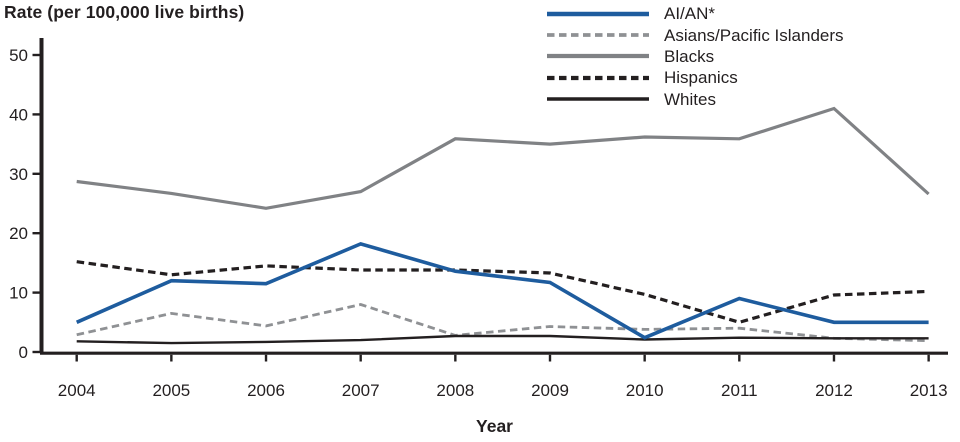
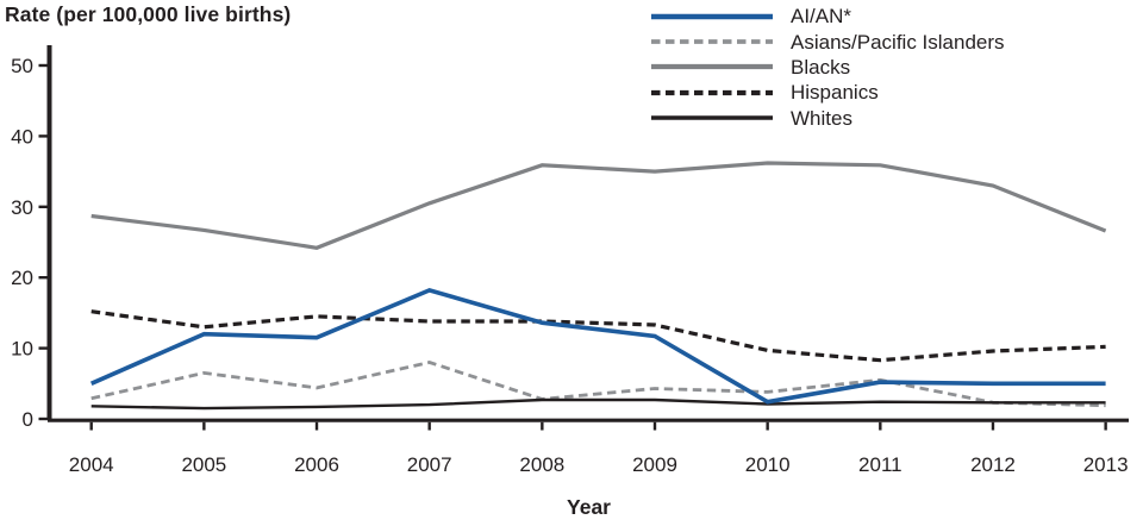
Blacks/2007: 27 -> 30
AI/AN*/2011: 9 -> 5
Asians/Pacific Islanders/2011: 4 -> 6
Hispanics/2011: 5 -> 8
Blacks/2012: 41 -> 33
